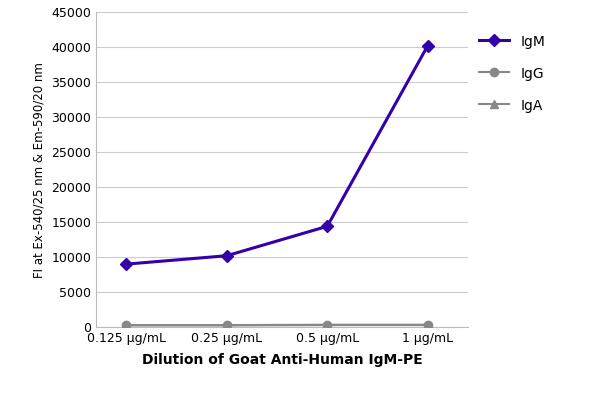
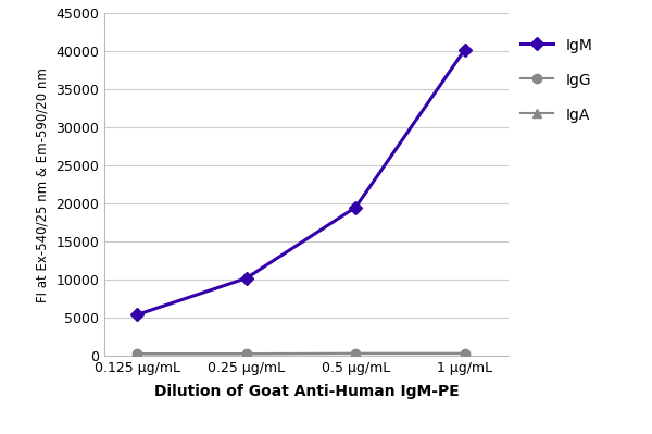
IgM/0.125 μg/mL: 9000 -> 5400
IgM/0.5 μg/mL: 14400 -> 19500
